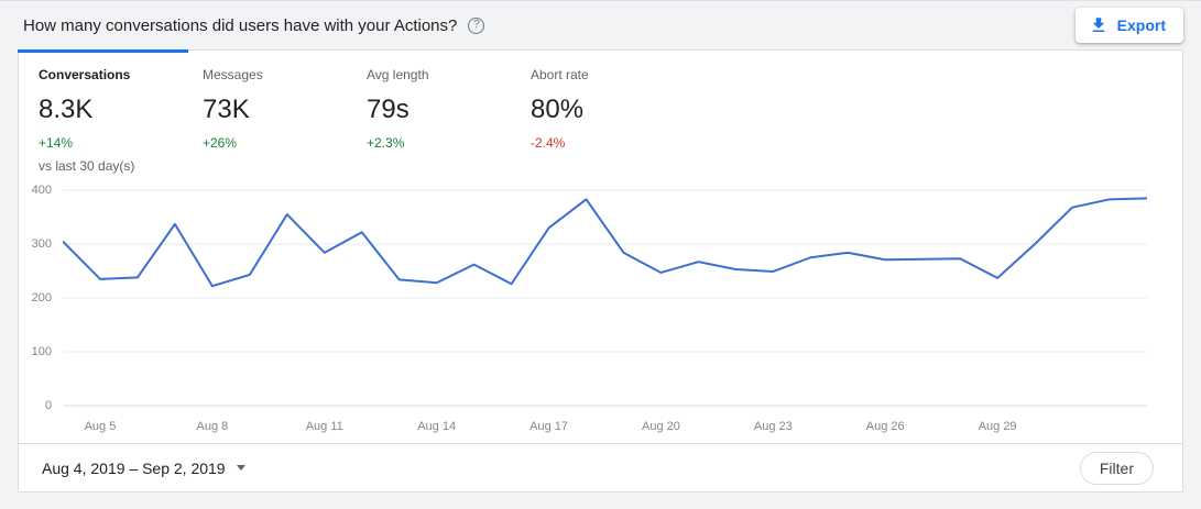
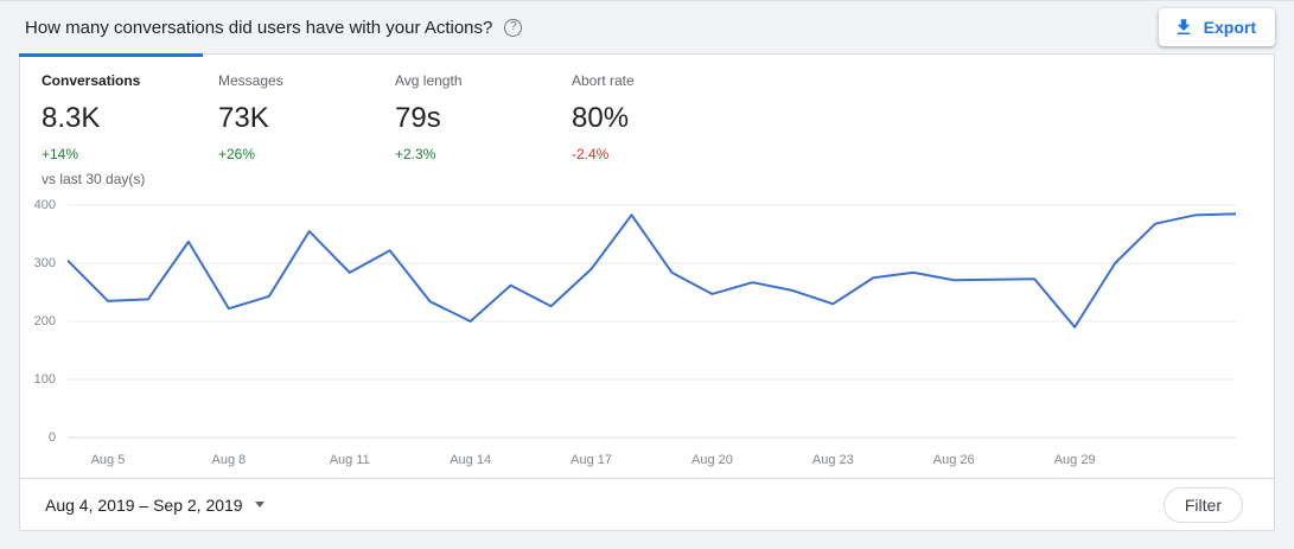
Aug 14: 230 -> 200
Aug 17: 330 -> 290
Aug 23: 250 -> 230
Aug 29: 240 -> 190
